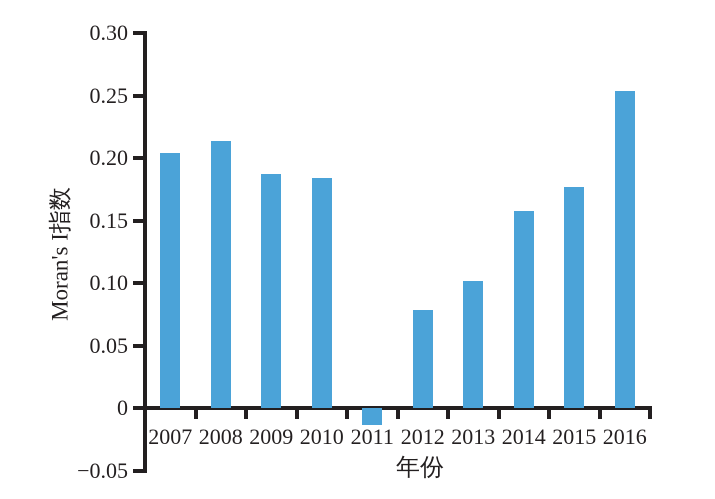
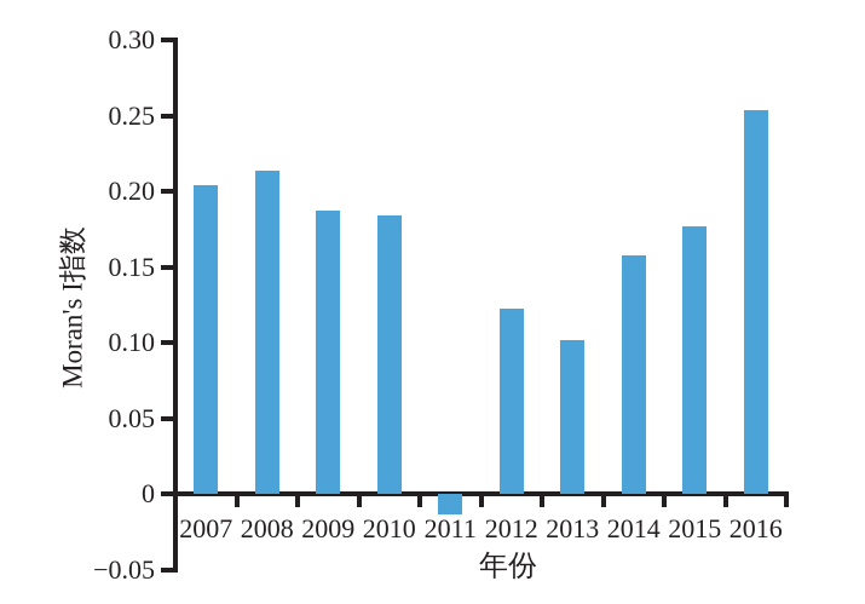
2012: 0.079 -> 0.123
